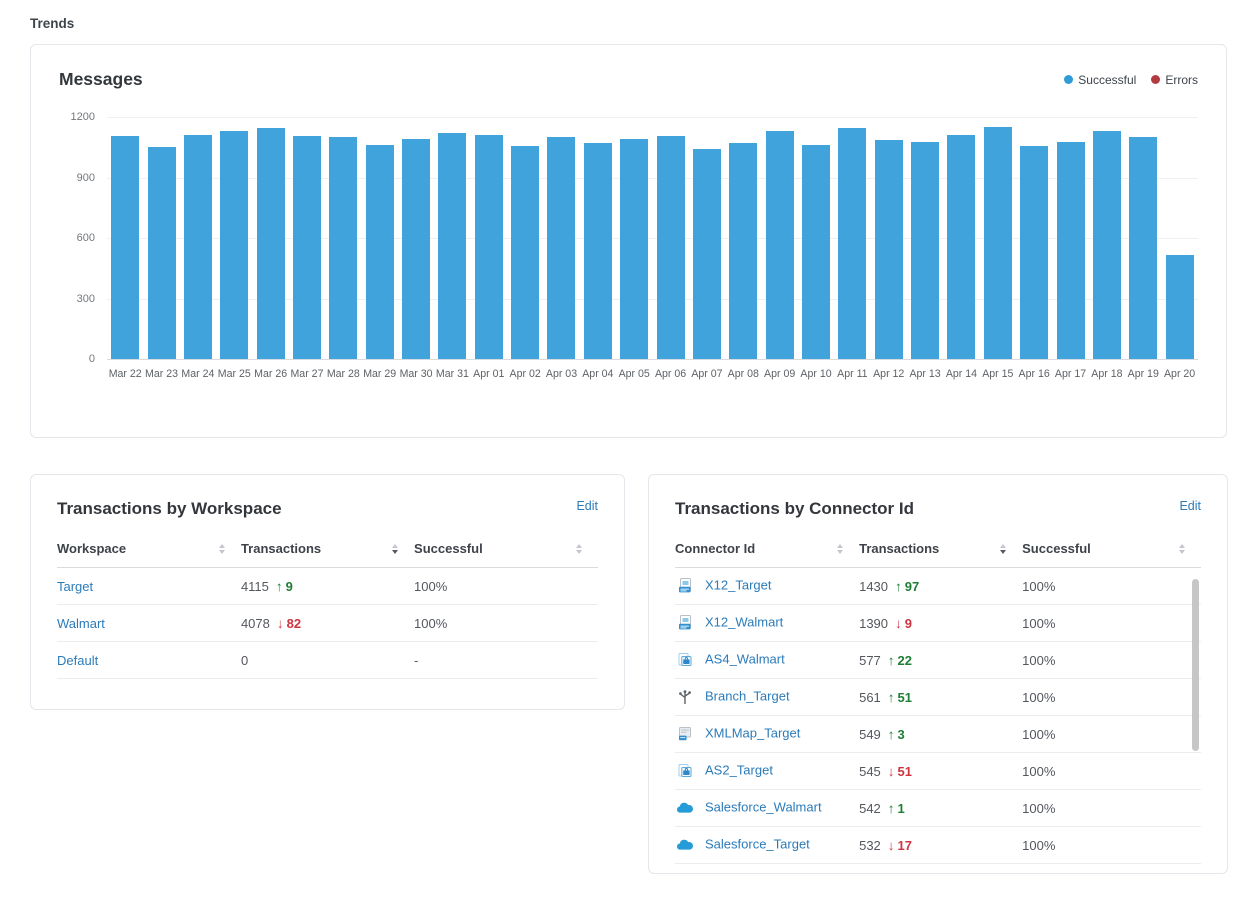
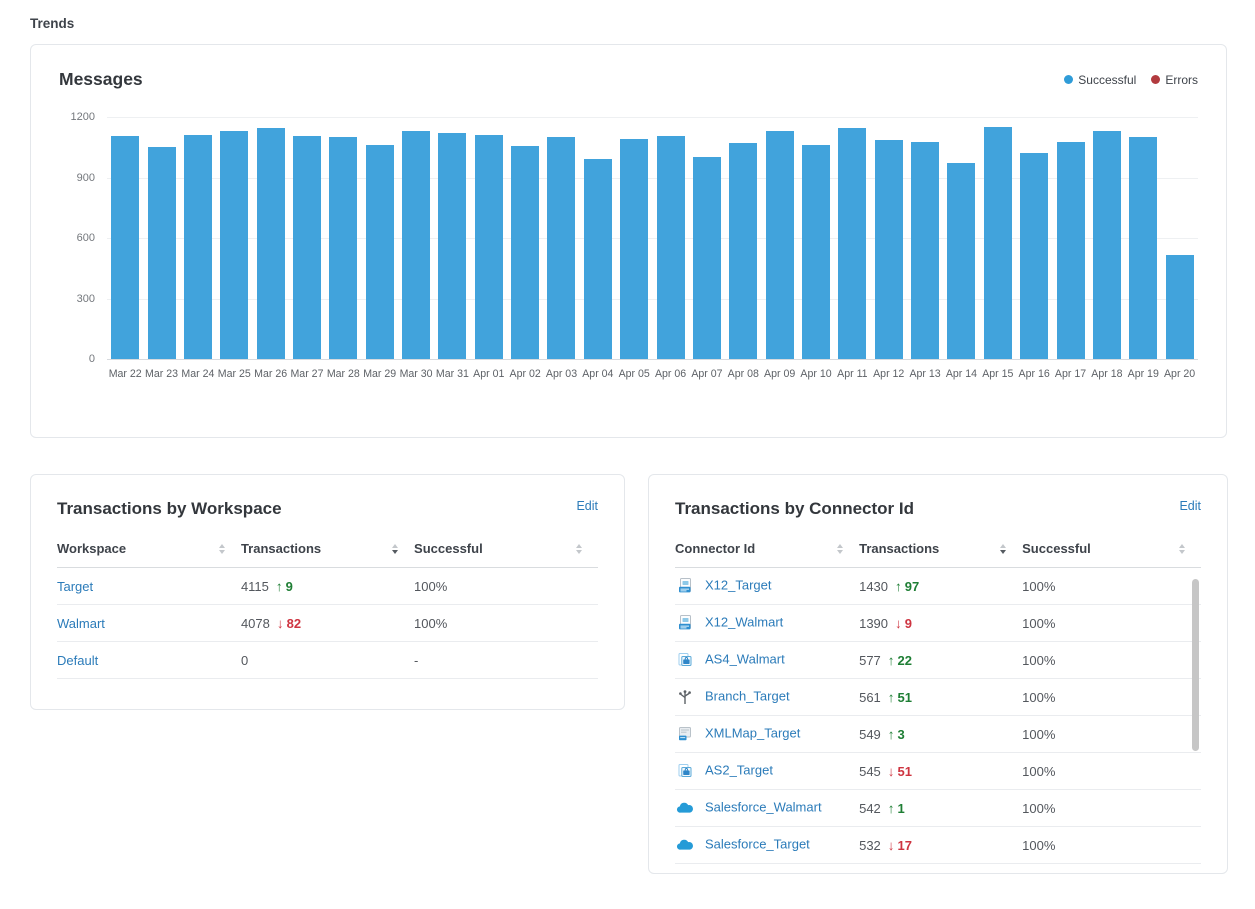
Successful/Mar 30: 1090 -> 1130
Successful/Apr 04: 1070 -> 990
Successful/Apr 07: 1040 -> 1000
Successful/Apr 14: 1110 -> 970
Successful/Apr 16: 1060 -> 1020
